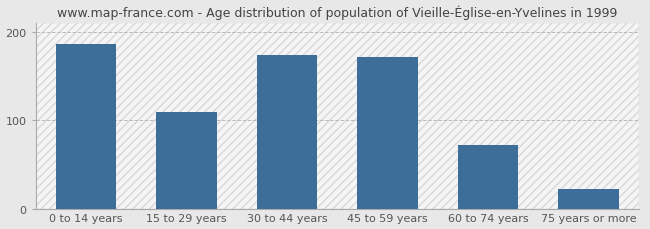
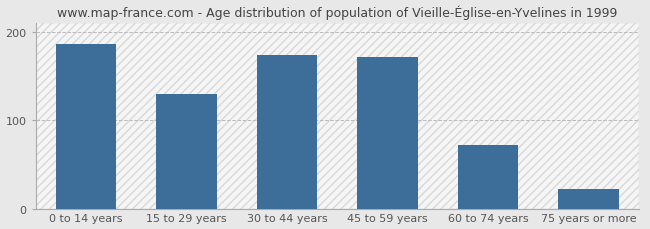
15 to 29 years: 109 -> 130
